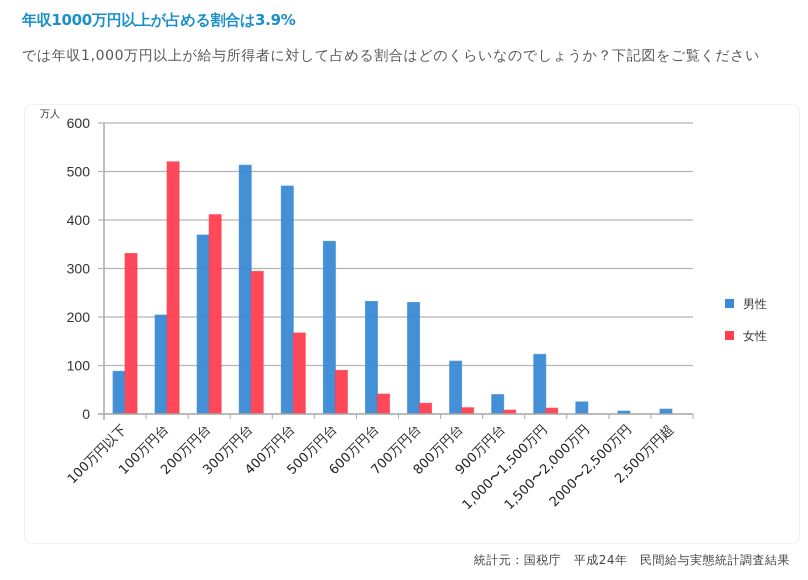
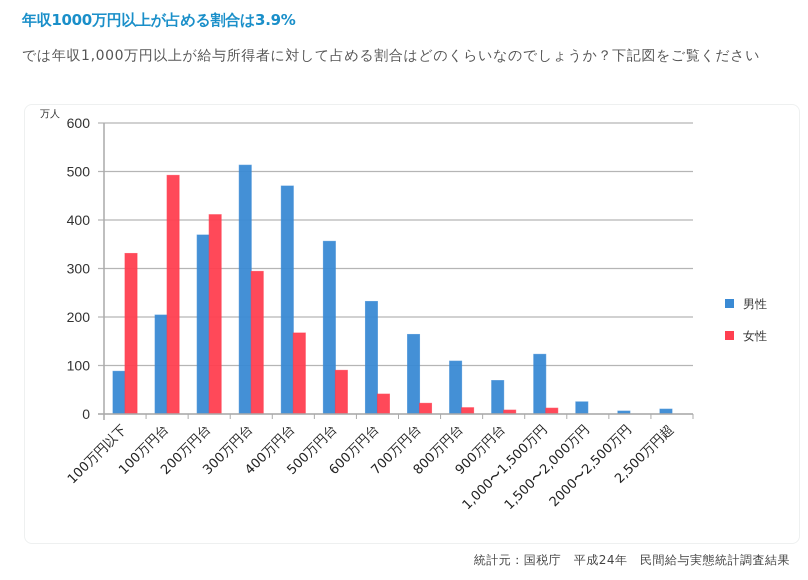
女性/100万円台: 520 -> 490
男性/700万円台: 230 -> 160
男性/900万円台: 40 -> 70
